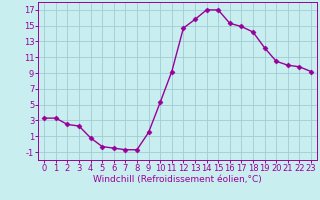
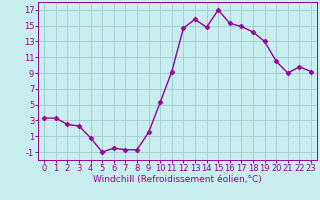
5: -0.3 -> -1.0
14: 17.0 -> 14.8
19: 12.2 -> 13.0
21: 10.0 -> 9.0
